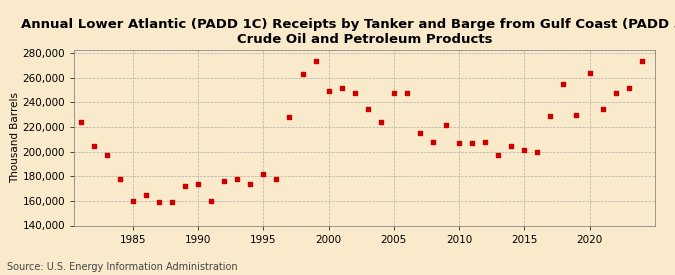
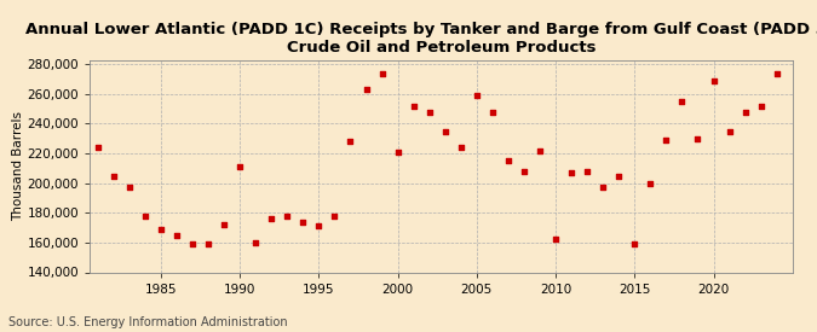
1985: 160,000 -> 169,000
1990: 174,000 -> 211,000
1995: 182,000 -> 171,000
2000: 249,000 -> 221,000
2005: 248,000 -> 259,000
2010: 207,000 -> 162,000
2015: 201,000 -> 159,000
2020: 264,000 -> 269,000
